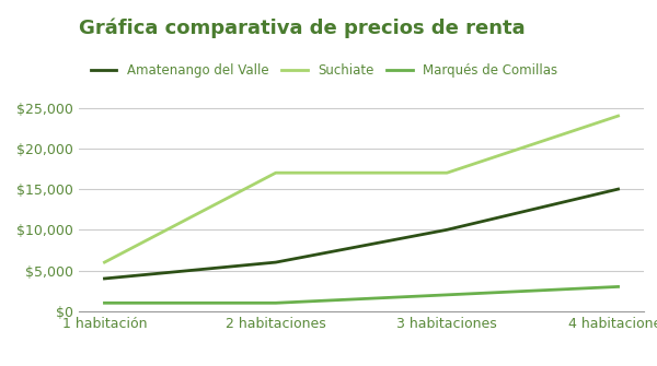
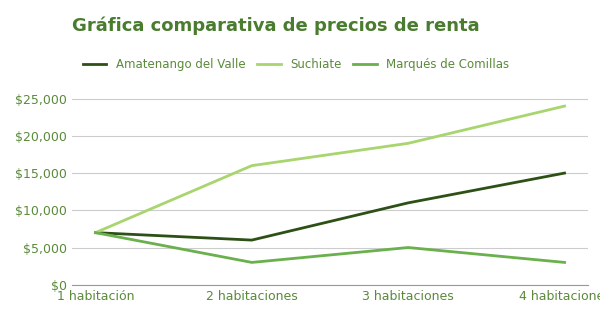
Amatenango del Valle/1 habitación: $4,000 -> $7,000
Suchiate/1 habitación: $6,000 -> $7,000
Marqués de Comillas/1 habitación: $1,000 -> $7,000
Suchiate/2 habitaciones: $17,000 -> $16,000
Marqués de Comillas/2 habitaciones: $1,000 -> $3,000
Amatenango del Valle/3 habitaciones: $10,000 -> $11,000
Suchiate/3 habitaciones: $17,000 -> $19,000
Marqués de Comillas/3 habitaciones: $2,000 -> $5,000
